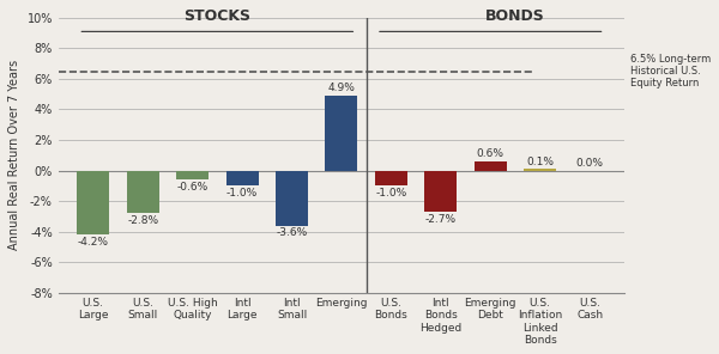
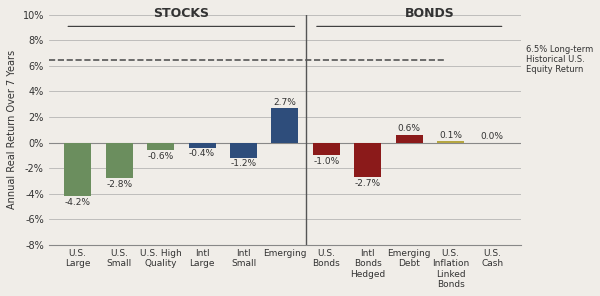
Intl Large: -1.0% -> -0.4%
Intl Small: -3.6% -> -1.2%
Emerging: 4.9% -> 2.7%
